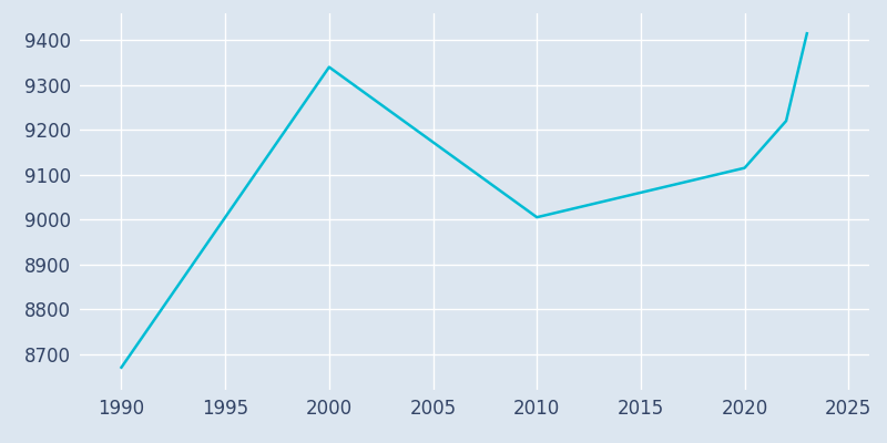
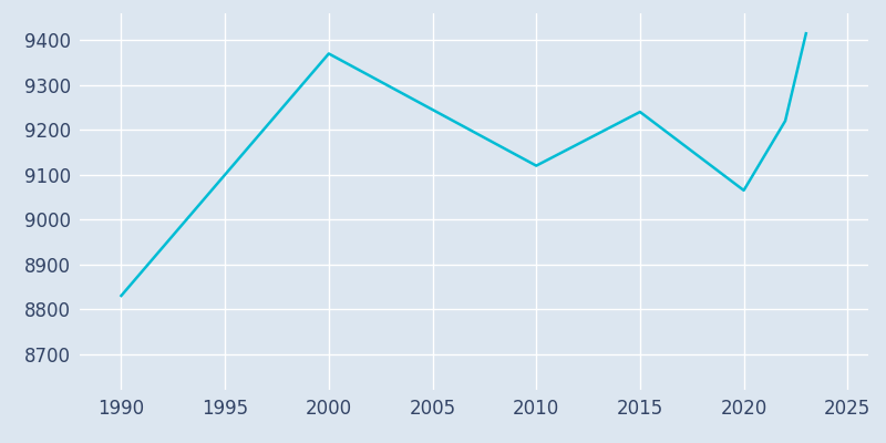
1990: 8670 -> 8830
2000: 9340 -> 9370
2010: 9005 -> 9120
2015: 9060 -> 9240
2020: 9115 -> 9065
